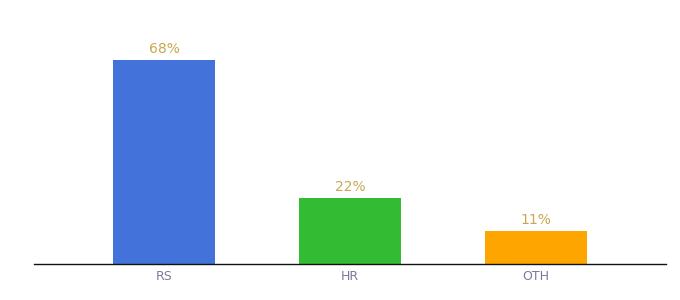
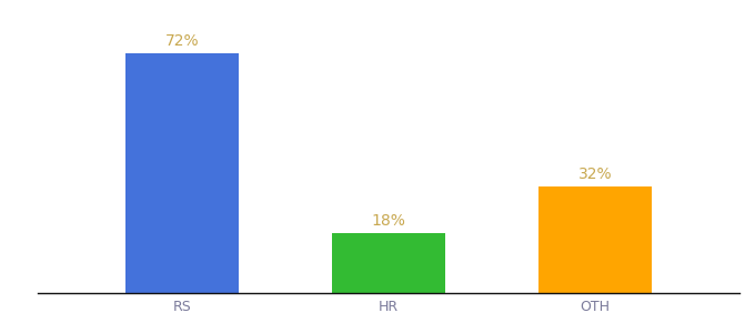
RS: 68% -> 72%
HR: 22% -> 18%
OTH: 11% -> 32%
